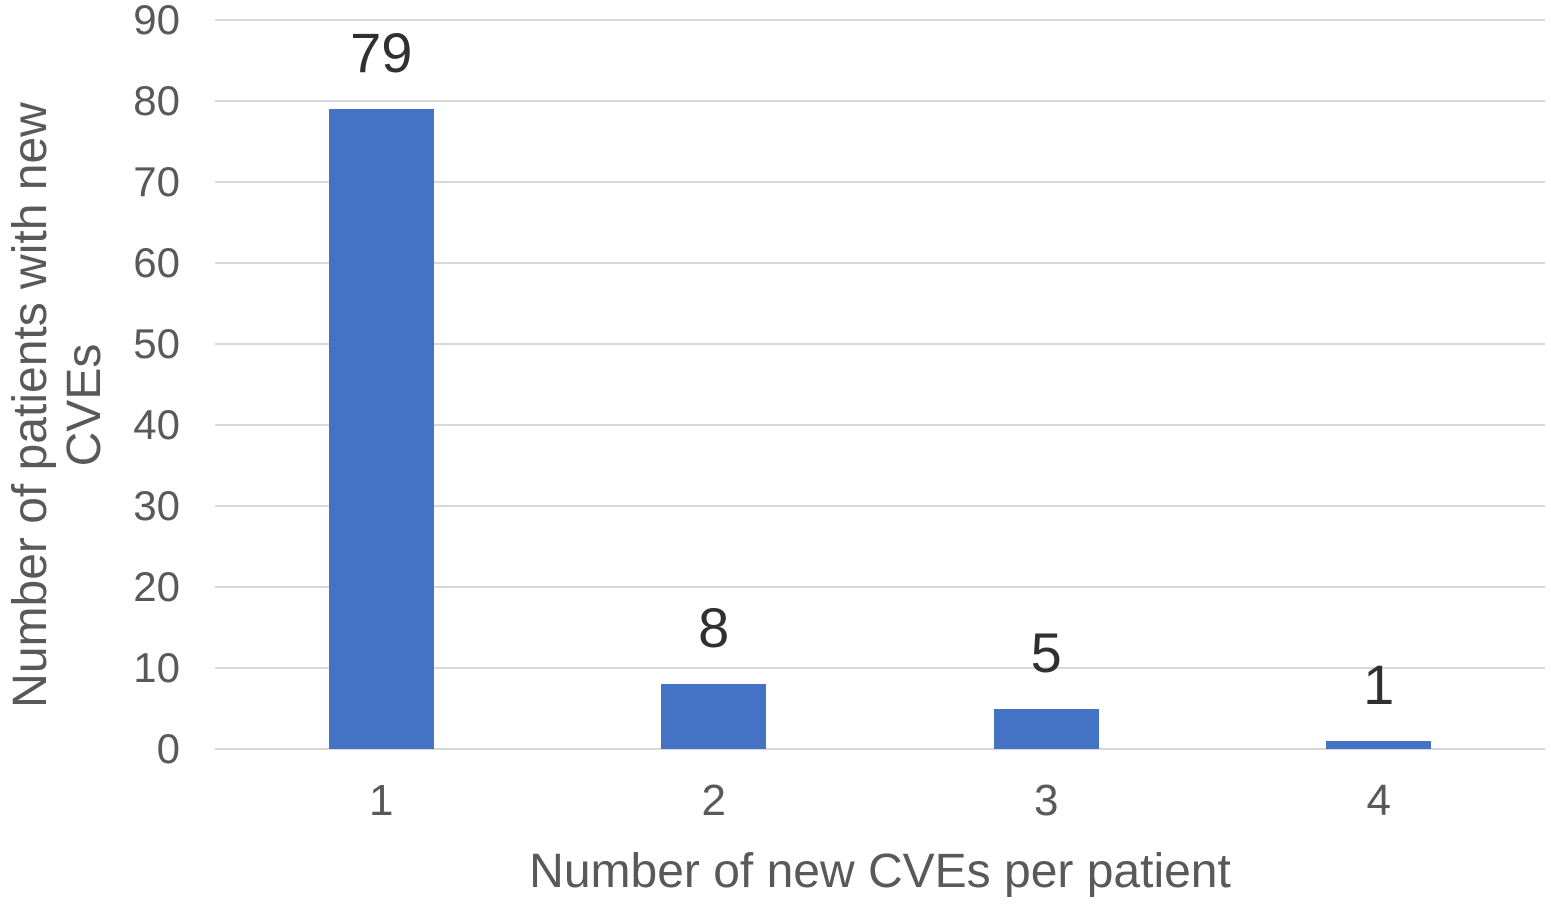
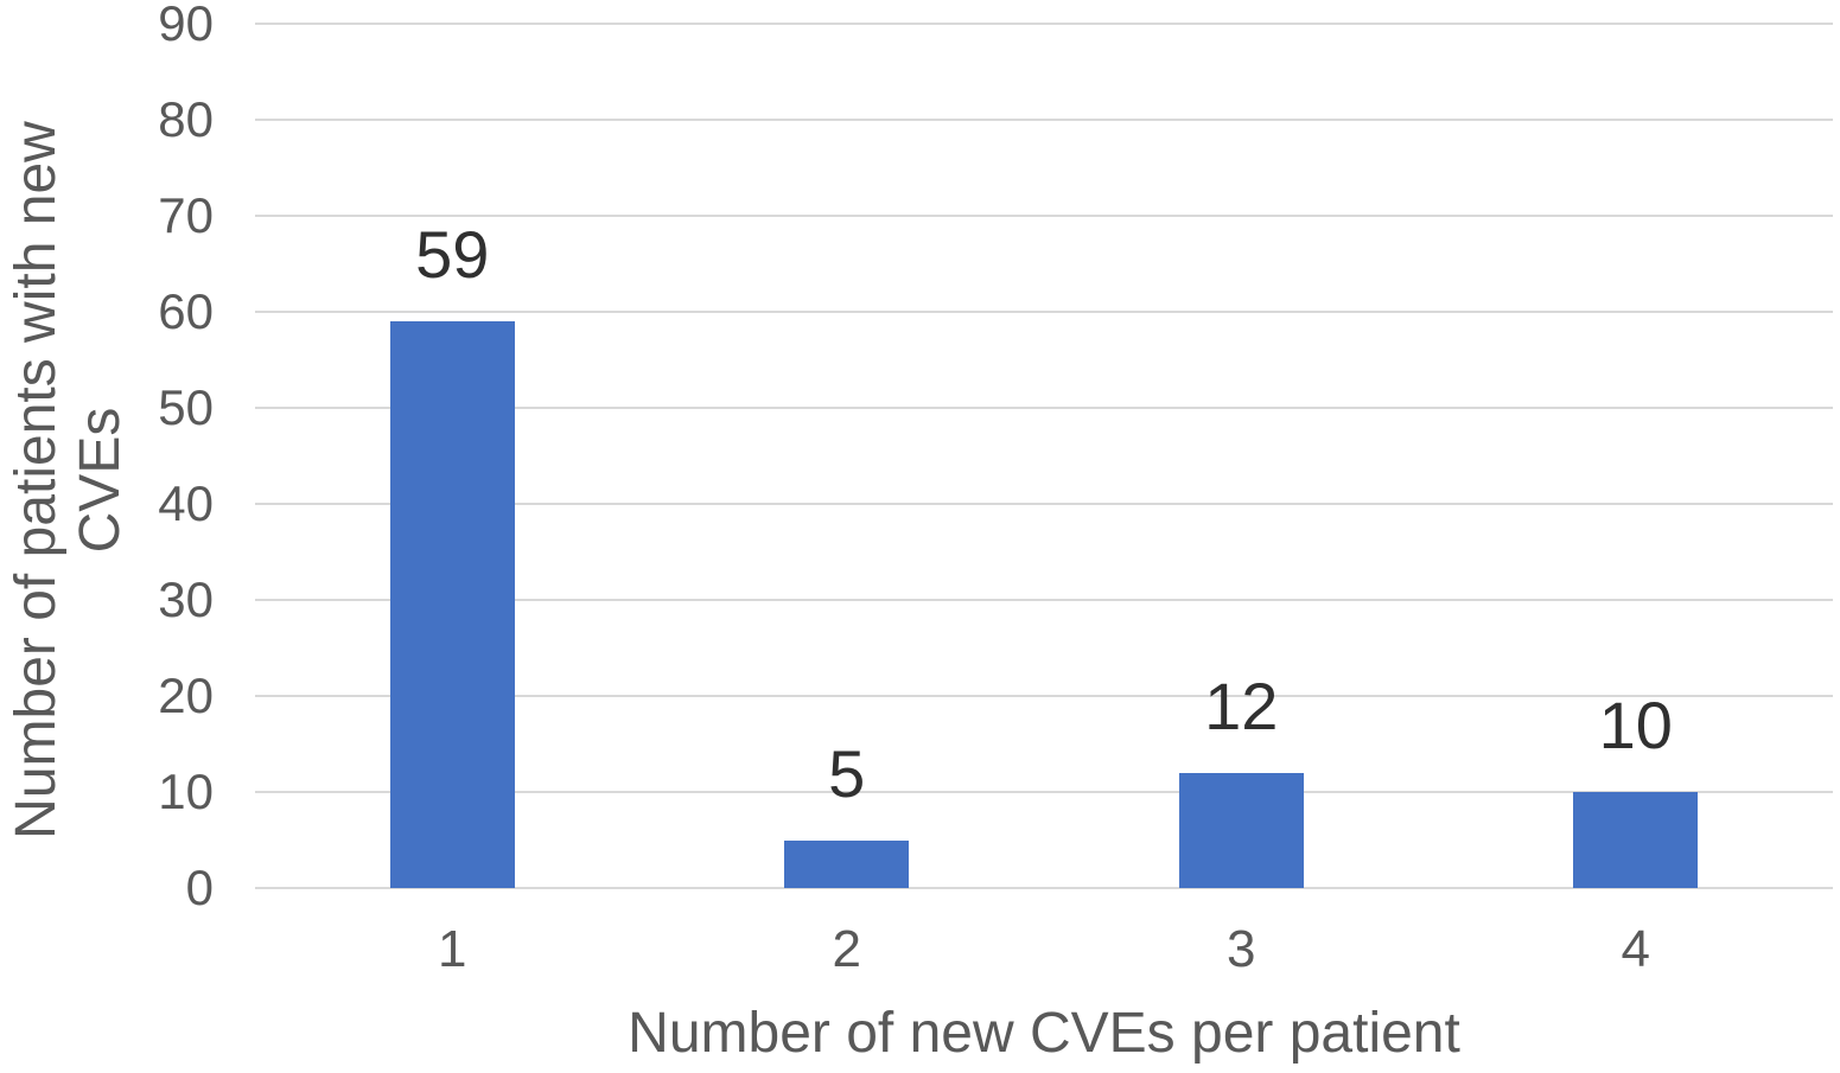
1: 79 -> 59
2: 8 -> 5
3: 5 -> 12
4: 1 -> 10
